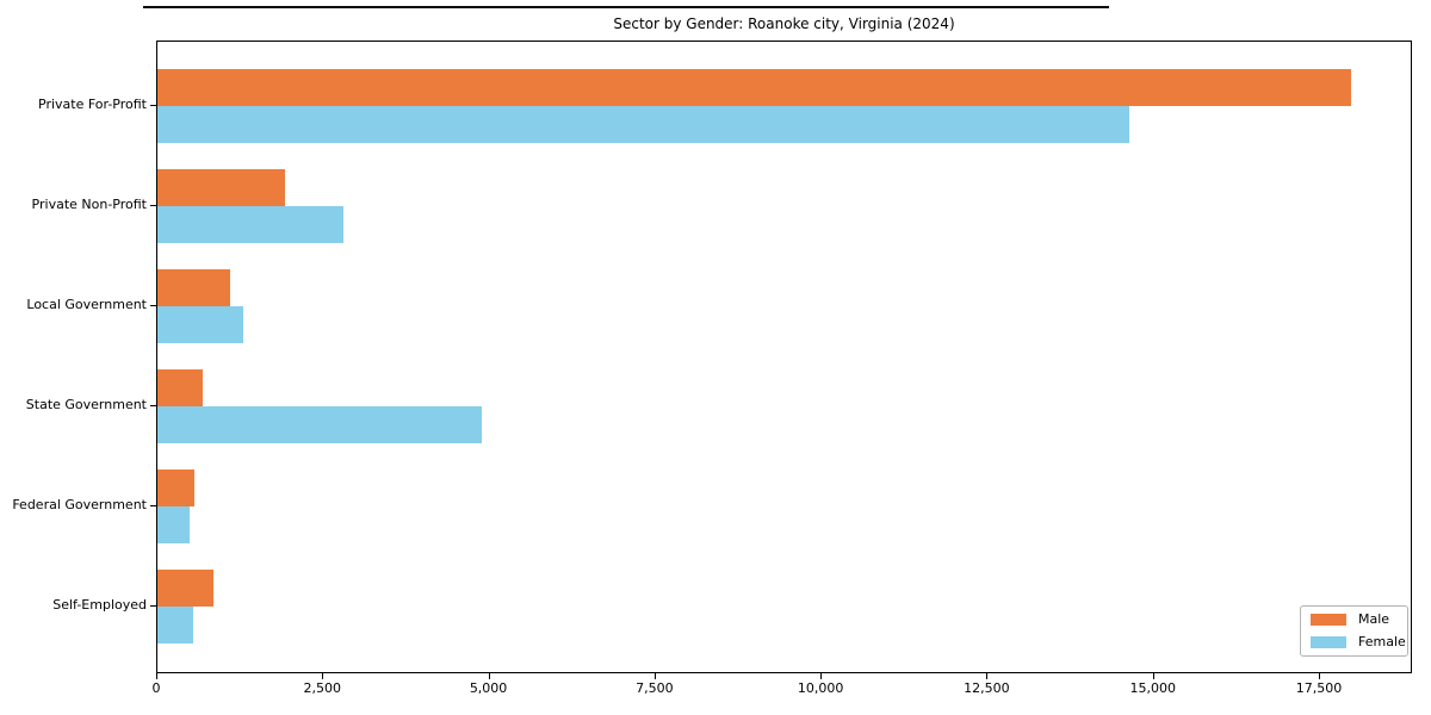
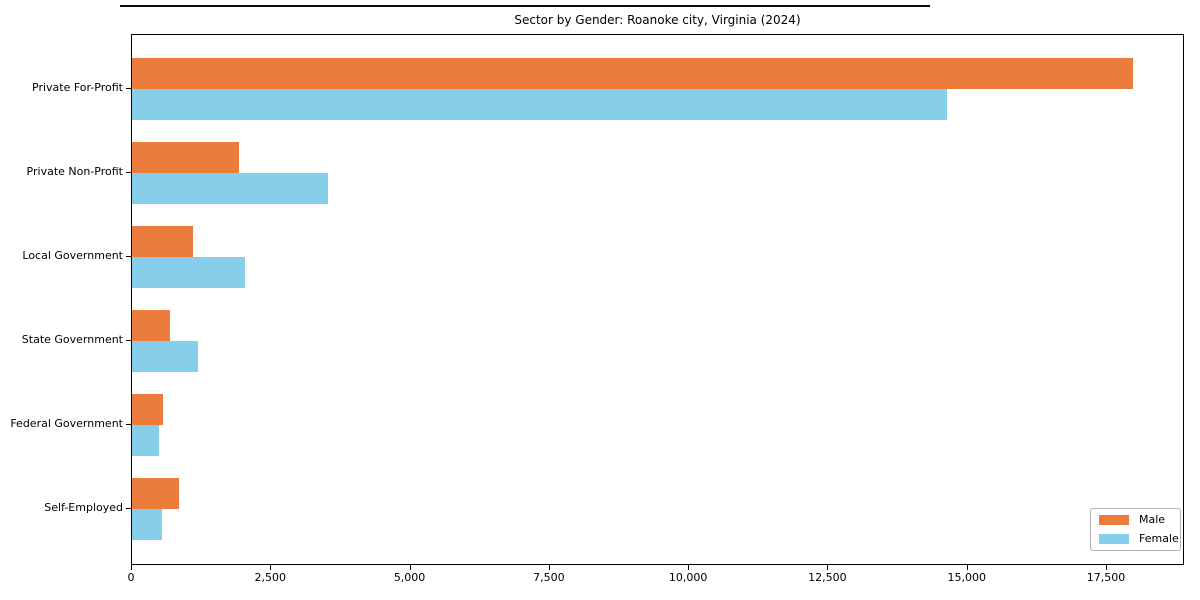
Female/Private Non-Profit: 2800 -> 3500
Female/Local Government: 1300 -> 2000
Female/State Government: 4900 -> 1200
